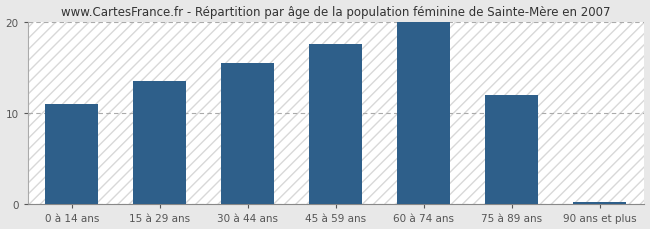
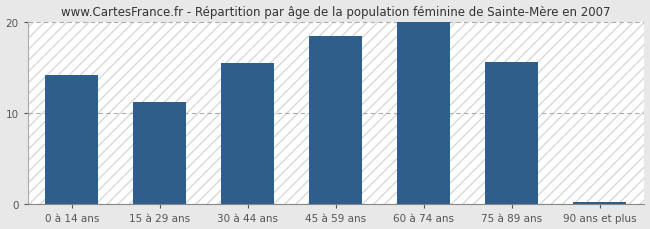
0 à 14 ans: 11.0 -> 14.2
15 à 29 ans: 13.5 -> 11.2
45 à 59 ans: 17.5 -> 18.4
75 à 89 ans: 12.0 -> 15.6
